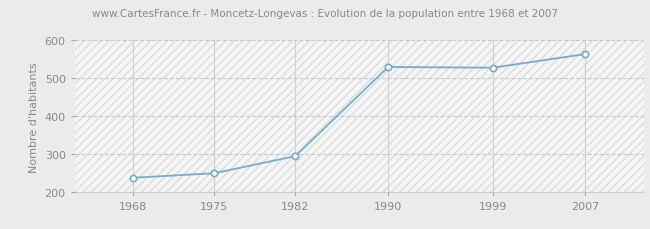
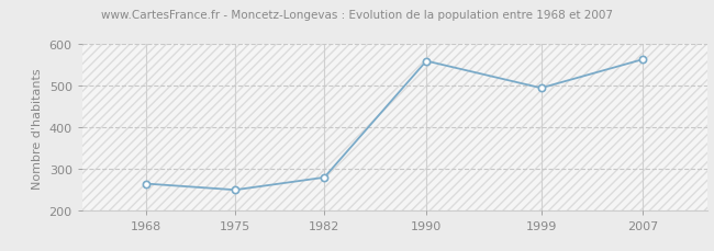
1968: 238 -> 265
1982: 295 -> 280
1990: 530 -> 560
1999: 528 -> 495
